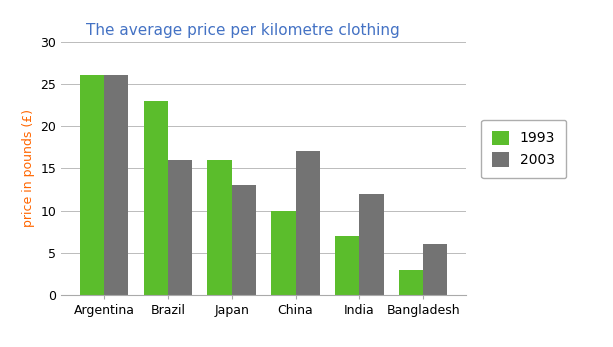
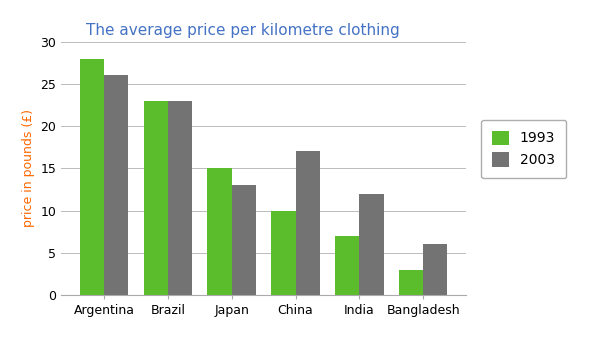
1993/Argentina: 26 -> 28
2003/Brazil: 16 -> 23
1993/Japan: 16 -> 15
